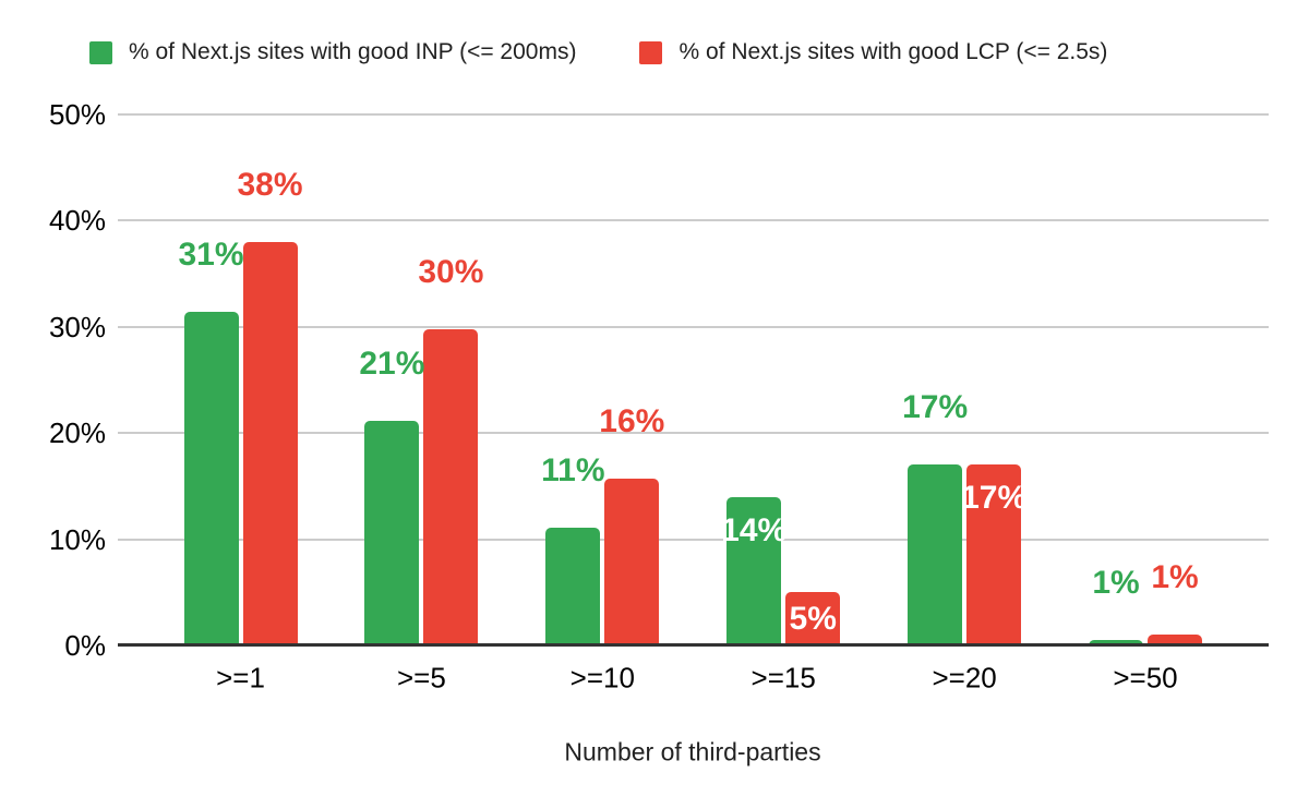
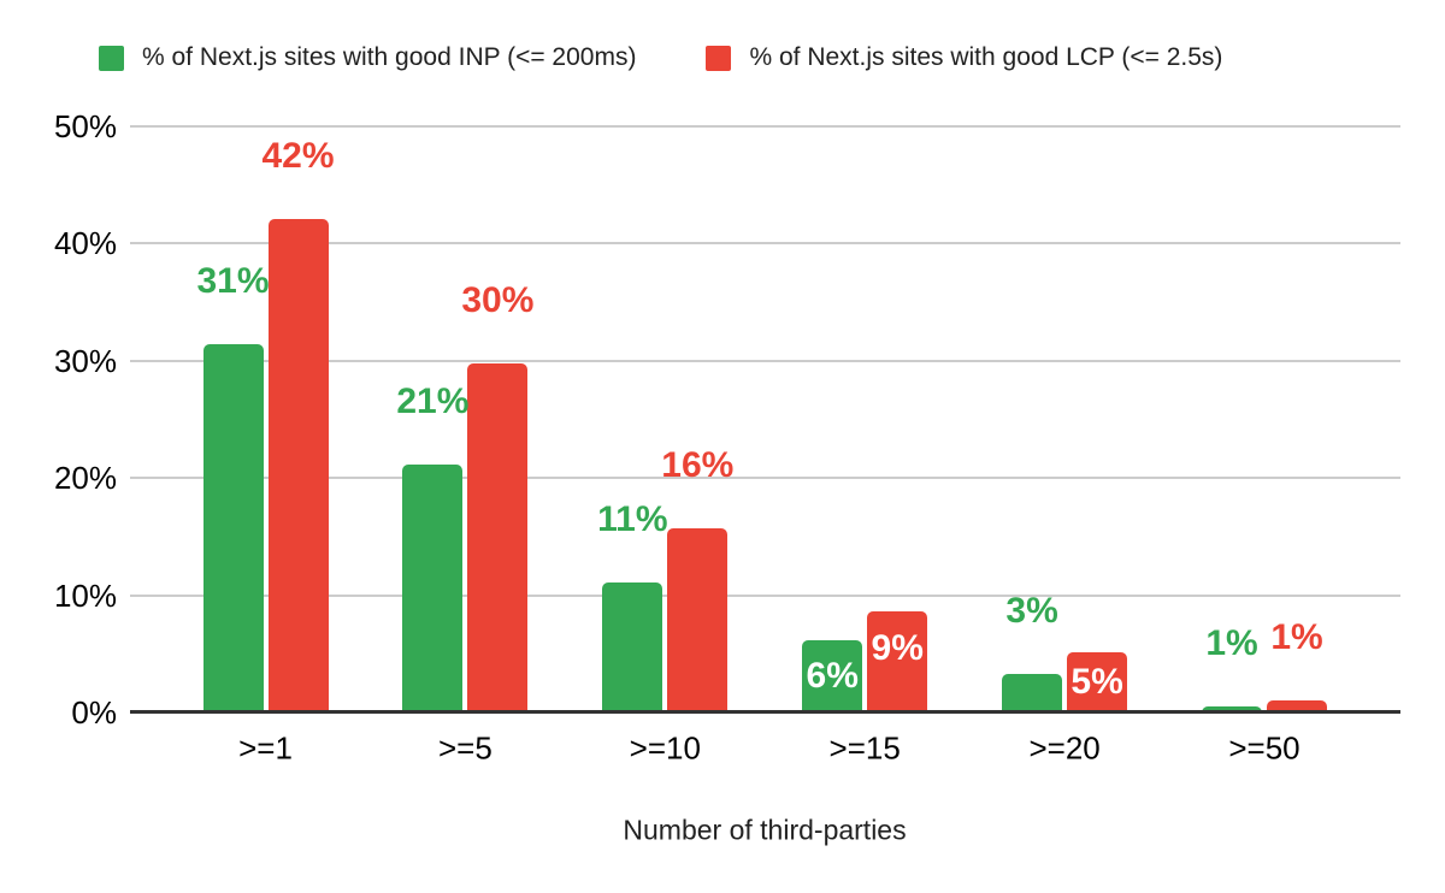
% of Next.js sites with good LCP (<= 2.5s)/>=1: 38% -> 42%
% of Next.js sites with good INP (<= 200ms)/>=15: 14% -> 6%
% of Next.js sites with good LCP (<= 2.5s)/>=15: 5% -> 9%
% of Next.js sites with good INP (<= 200ms)/>=20: 17% -> 3%
% of Next.js sites with good LCP (<= 2.5s)/>=20: 17% -> 5%
